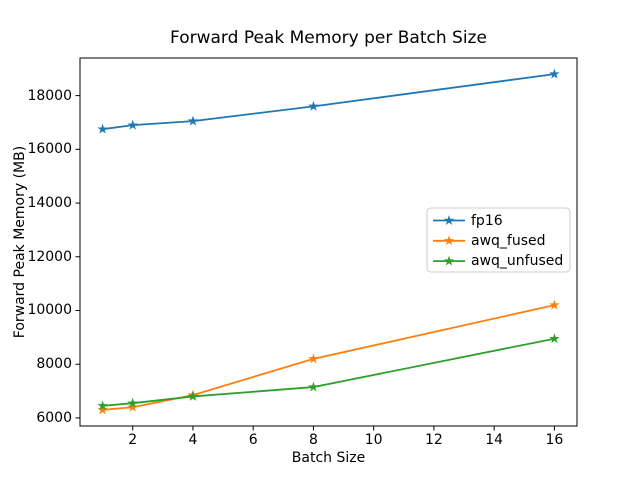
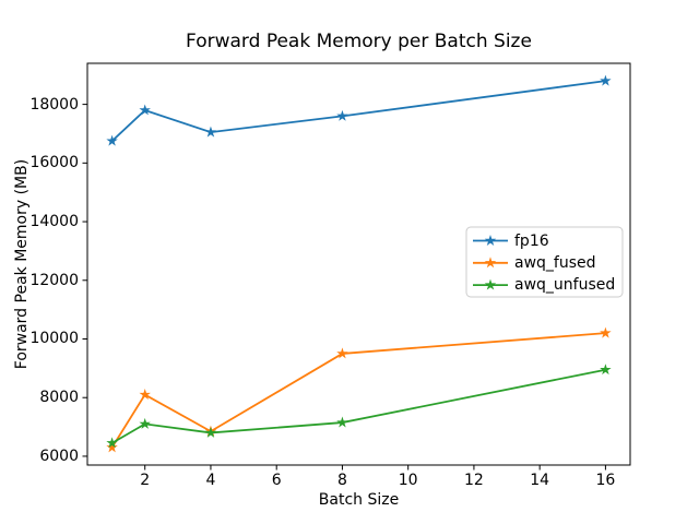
fp16/2: 16900 -> 17800
awq_fused/2: 6400 -> 8100
awq_unfused/2: 6600 -> 7100
awq_fused/8: 8200 -> 9500
